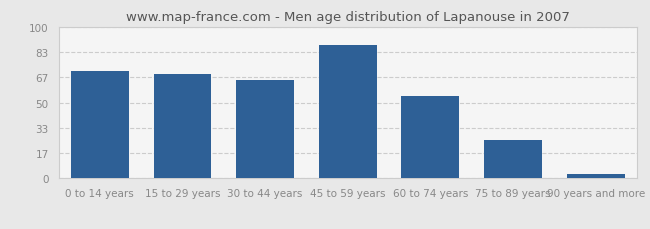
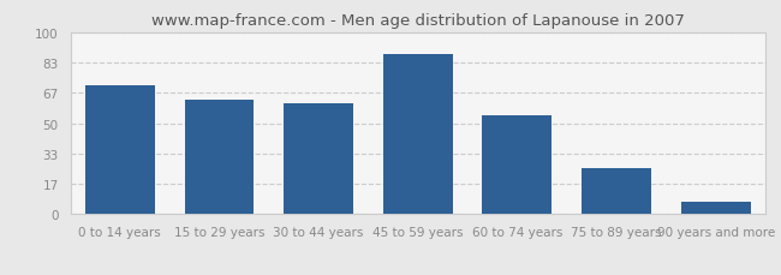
15 to 29 years: 69 -> 63
30 to 44 years: 65 -> 61
90 years and more: 3 -> 7
